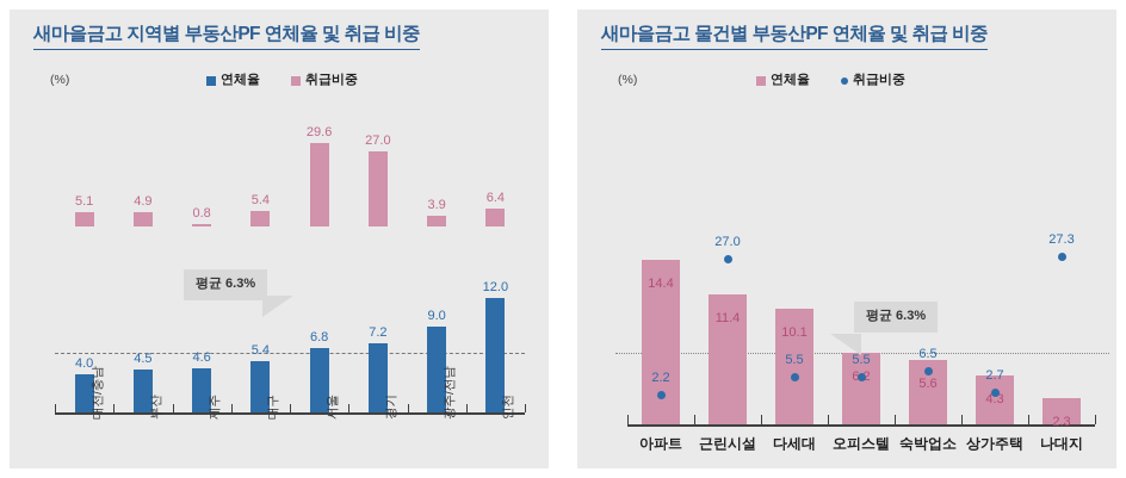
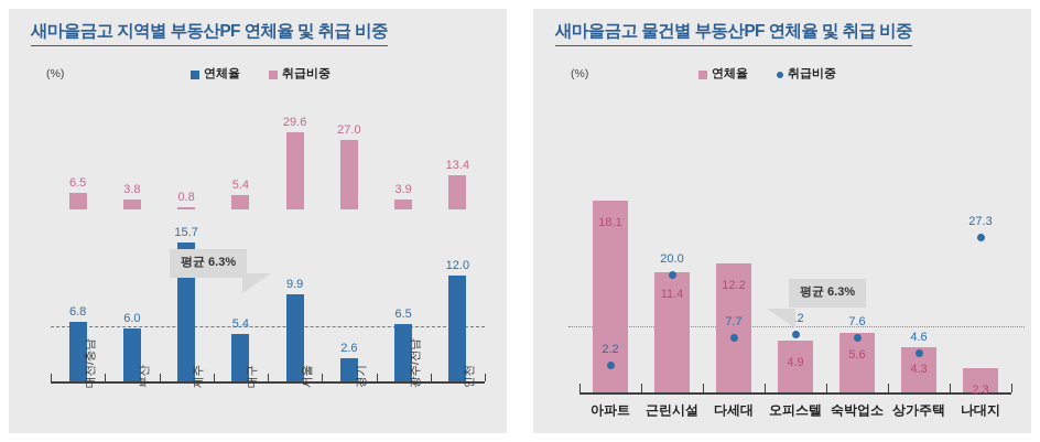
새마을금고 지역별 부동산PF 연체율 및 취급 비중/연체율/대전/충남: 4.0 -> 6.8
새마을금고 지역별 부동산PF 연체율 및 취급 비중/취급비중/대전/충남: 5.1 -> 6.5
새마을금고 지역별 부동산PF 연체율 및 취급 비중/연체율/부산: 4.5 -> 6.0
새마을금고 지역별 부동산PF 연체율 및 취급 비중/취급비중/부산: 4.9 -> 3.8
새마을금고 지역별 부동산PF 연체율 및 취급 비중/연체율/제주: 4.6 -> 15.7
새마을금고 지역별 부동산PF 연체율 및 취급 비중/연체율/서울: 6.8 -> 9.9
새마을금고 지역별 부동산PF 연체율 및 취급 비중/연체율/경기: 7.2 -> 2.6
새마을금고 지역별 부동산PF 연체율 및 취급 비중/연체율/광주/전남: 9.0 -> 6.5
새마을금고 지역별 부동산PF 연체율 및 취급 비중/취급비중/인천: 6.4 -> 13.4
새마을금고 물건별 부동산PF 연체율 및 취급 비중/연체율/아파트: 14.4 -> 18.1
새마을금고 물건별 부동산PF 연체율 및 취급 비중/취급비중/근린시설: 27.0 -> 20.0
새마을금고 물건별 부동산PF 연체율 및 취급 비중/연체율/다세대: 10.1 -> 12.2
새마을금고 물건별 부동산PF 연체율 및 취급 비중/취급비중/다세대: 5.5 -> 7.7
새마을금고 물건별 부동산PF 연체율 및 취급 비중/연체율/오피스텔: 6.2 -> 4.9
새마을금고 물건별 부동산PF 연체율 및 취급 비중/취급비중/오피스텔: 5.5 -> 8.2
새마을금고 물건별 부동산PF 연체율 및 취급 비중/취급비중/숙박업소: 6.5 -> 7.6
새마을금고 물건별 부동산PF 연체율 및 취급 비중/취급비중/상가주택: 2.7 -> 4.6
